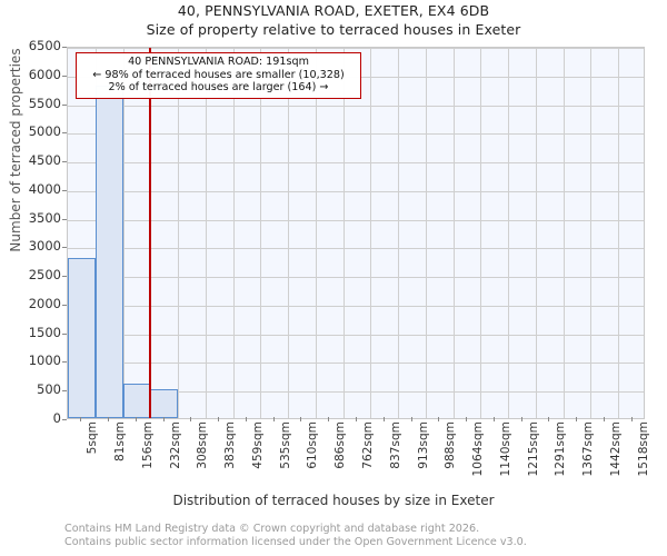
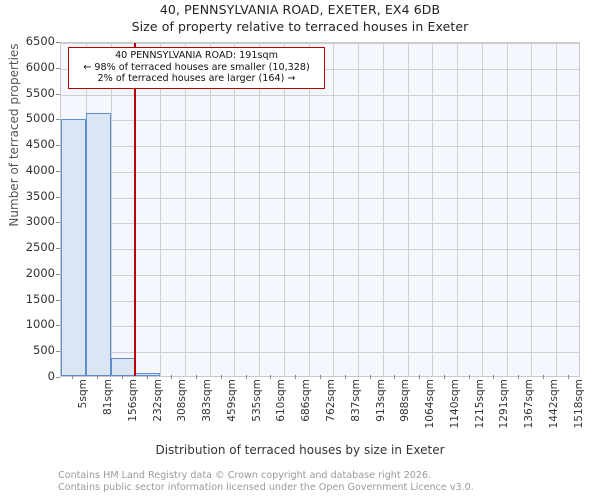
5sqm: 2800 -> 5000
81sqm: 5800 -> 5100
156sqm: 600 -> 400
232sqm: 500 -> 100
